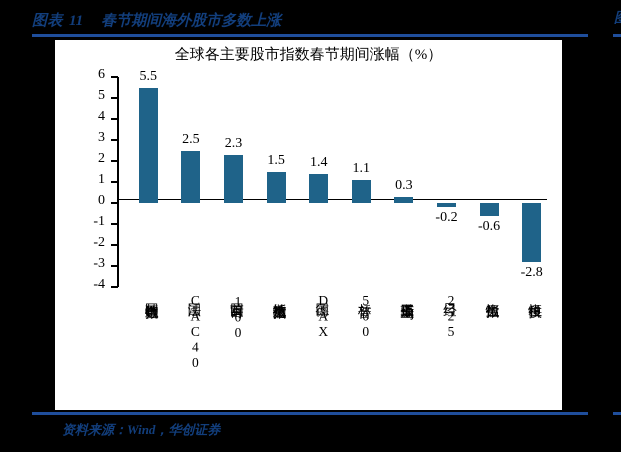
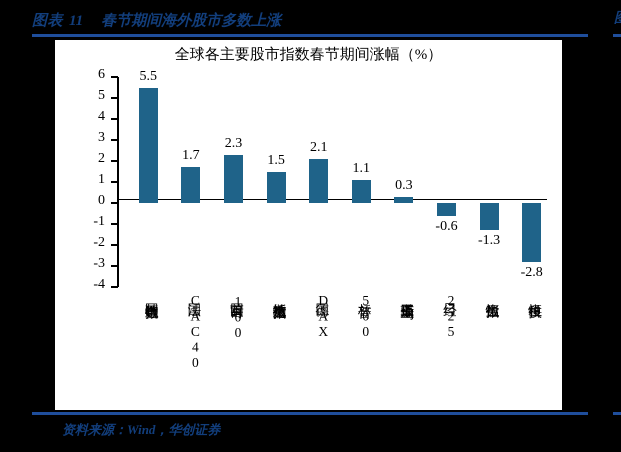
法国CAC40: 2.5 -> 1.7
德国DAX: 1.4 -> 2.1
日经225: -0.2 -> -0.6
恒生指数: -0.6 -> -1.3
